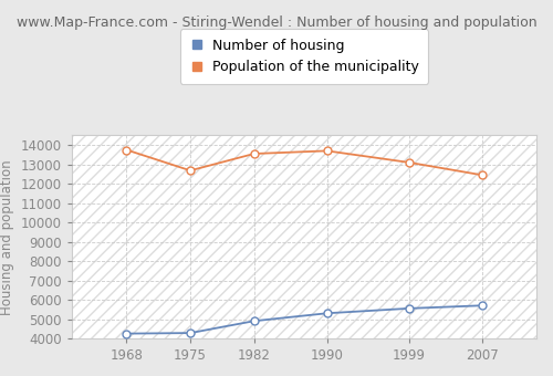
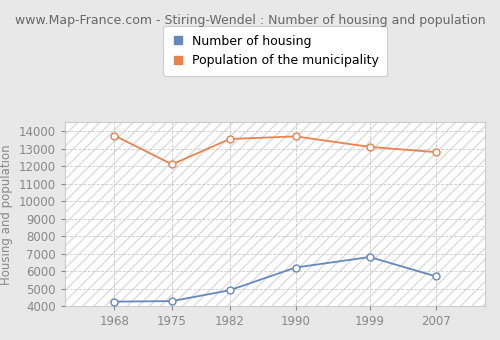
Population of the municipality/1975: 12700 -> 12100
Number of housing/1990: 5300 -> 6200
Number of housing/1999: 5600 -> 6800
Population of the municipality/2007: 12400 -> 12800
